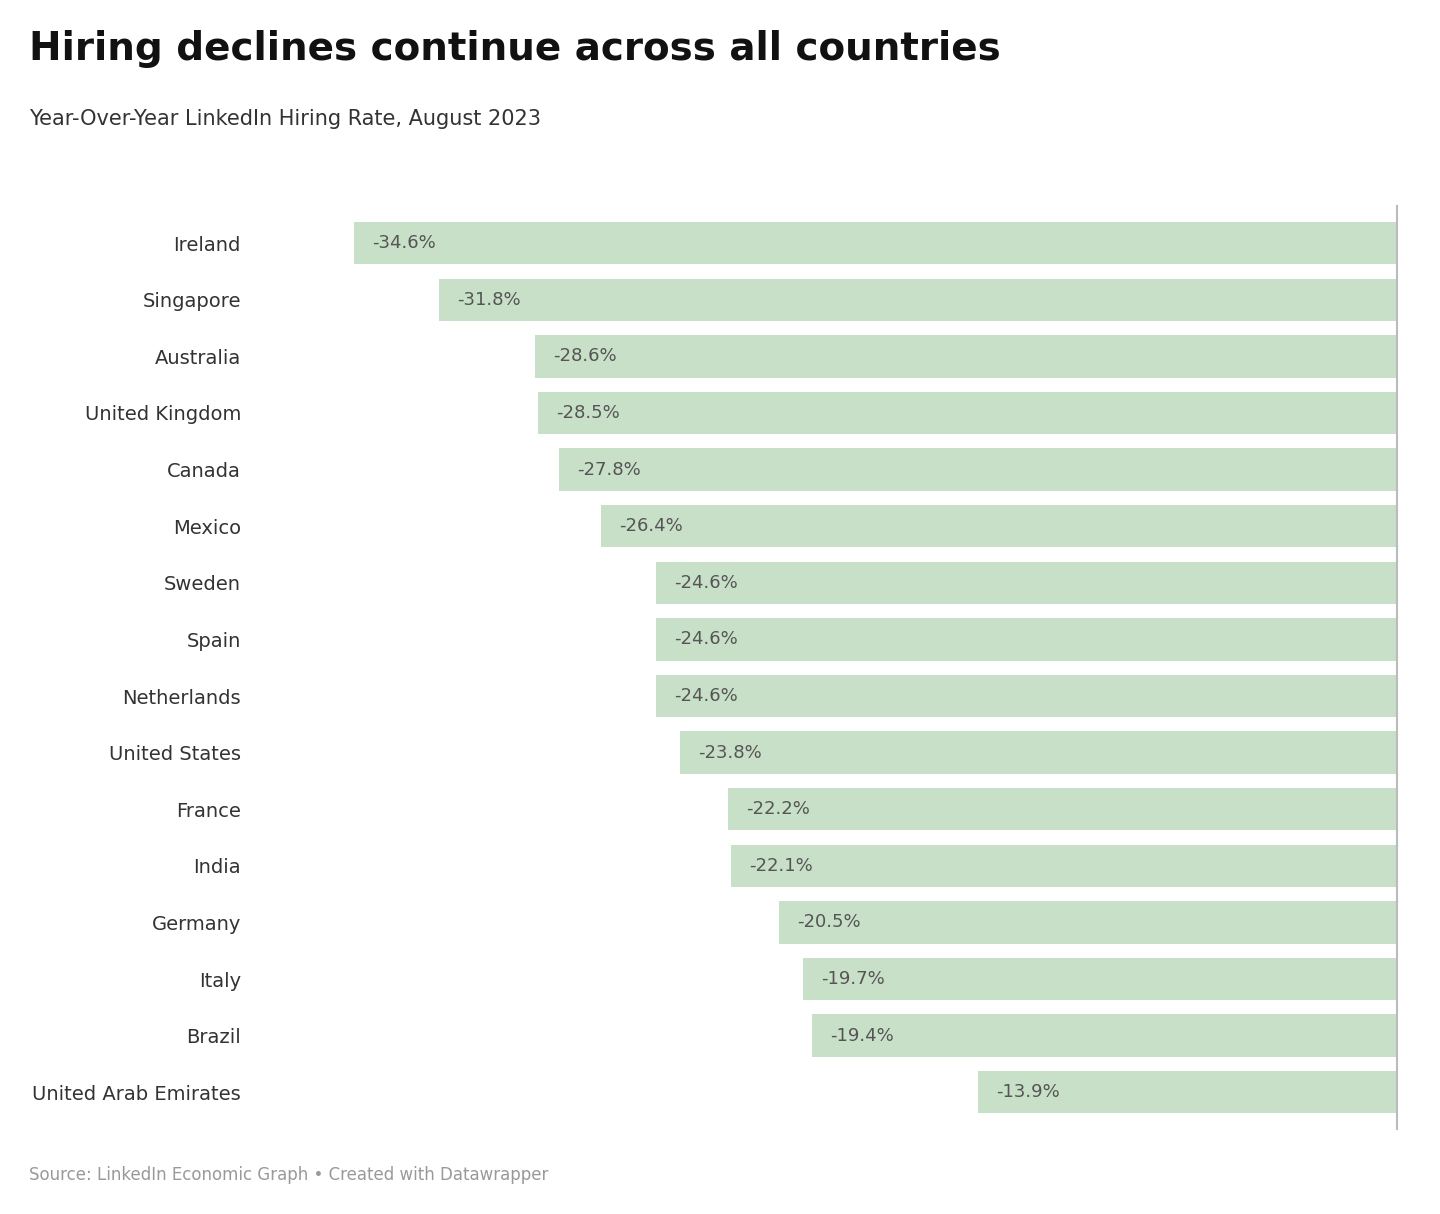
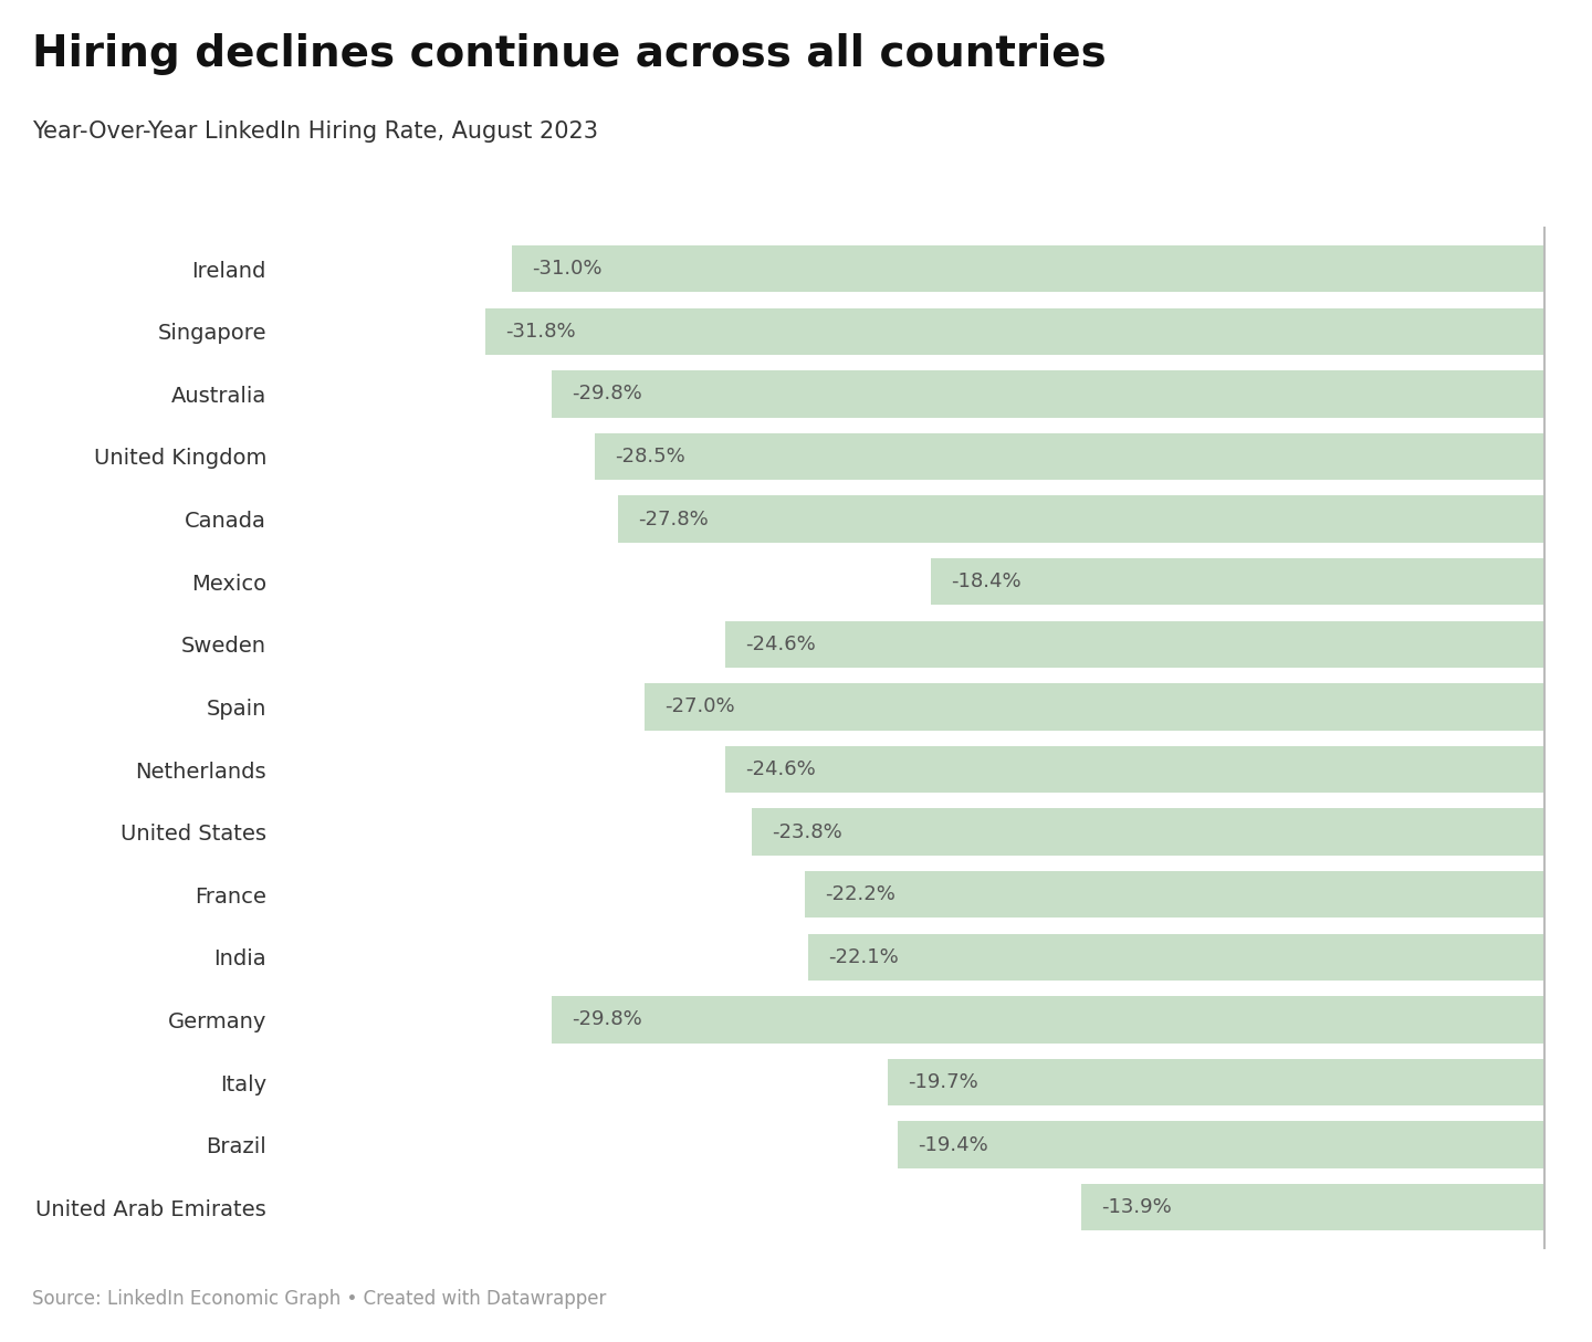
Ireland: -34.6% -> -31.0%
Australia: -28.6% -> -29.8%
Mexico: -26.4% -> -18.4%
Spain: -24.6% -> -27.0%
Germany: -20.5% -> -29.8%
